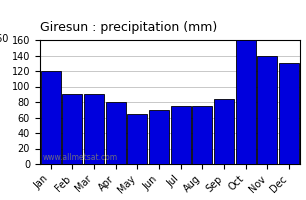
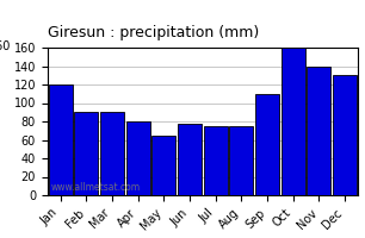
Jun: 70 -> 78
Sep: 84 -> 110
